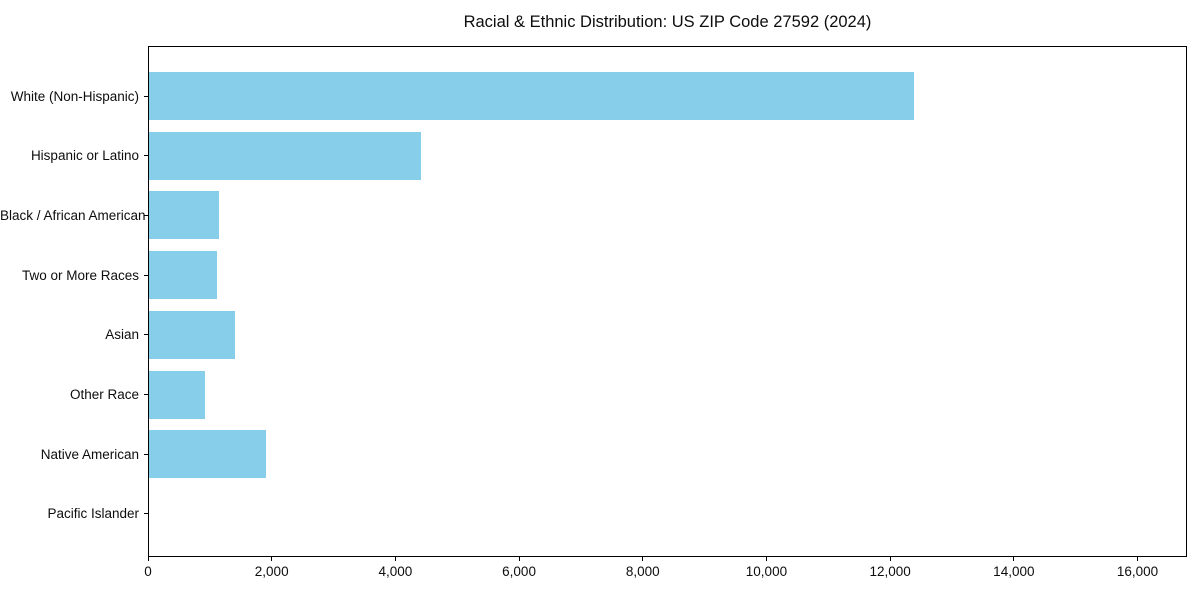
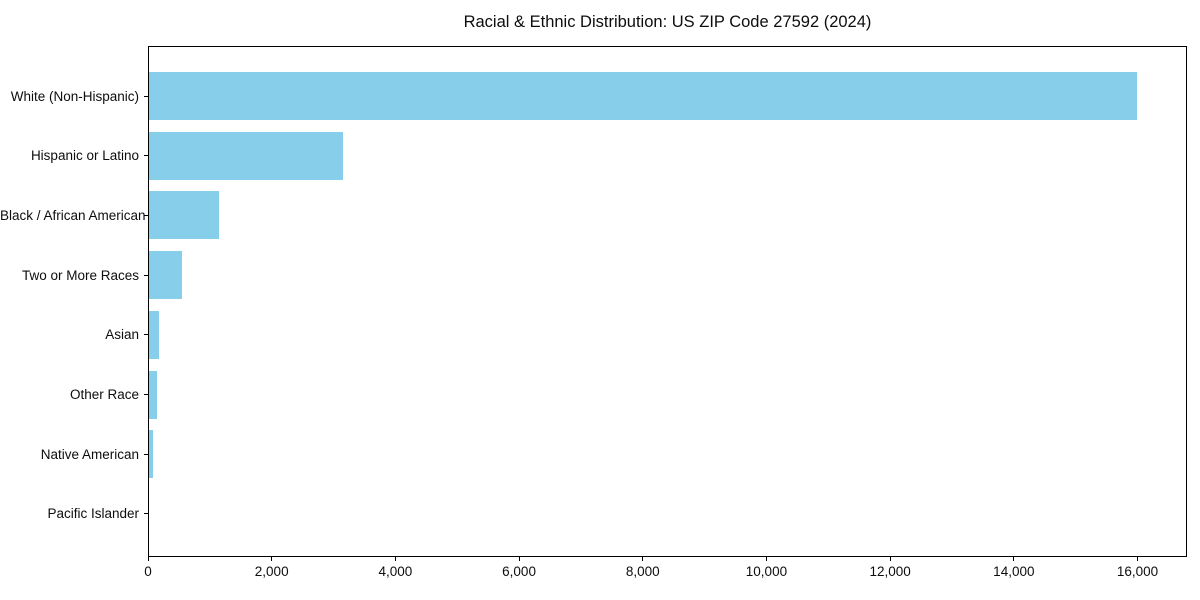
White (Non-Hispanic): 12400 -> 16000
Hispanic or Latino: 4400 -> 3200
Two or More Races: 1100 -> 500
Asian: 1400 -> 200
Other Race: 900 -> 100
Native American: 1900 -> 100
